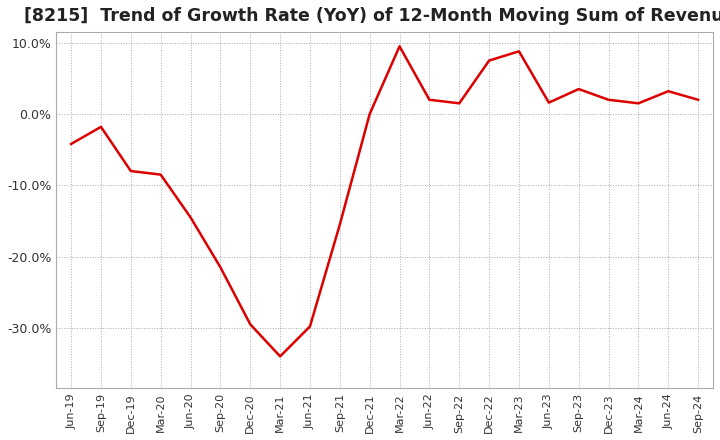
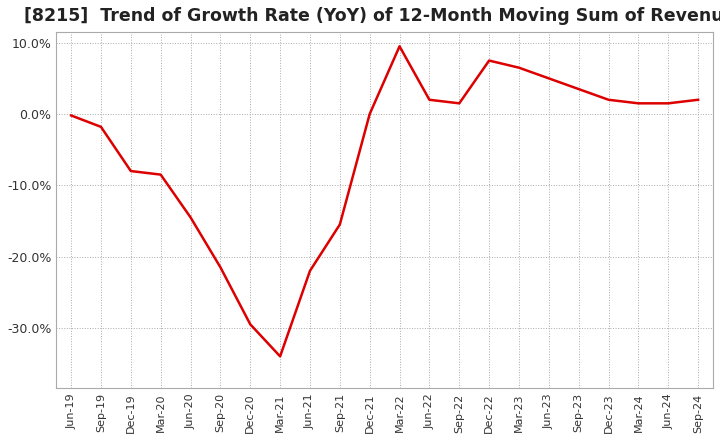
Jun-19: -4.2% -> -0.2%
Jun-21: -29.8% -> -22.0%
Mar-23: 8.8% -> 6.5%
Jun-23: 1.6% -> 5.0%
Jun-24: 3.2% -> 1.5%
